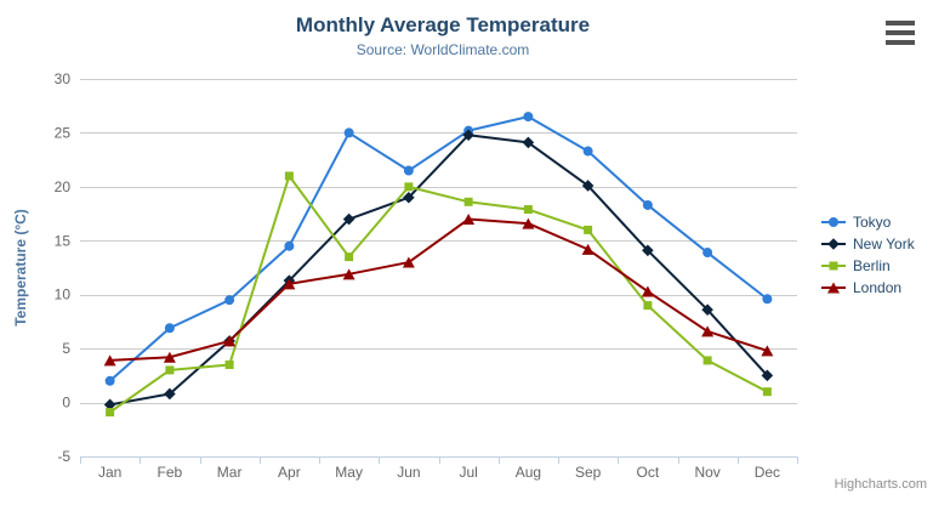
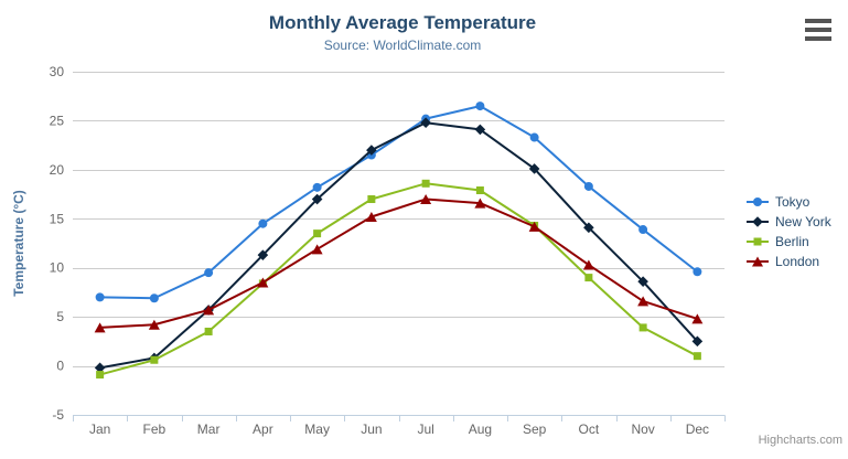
Tokyo/Jan: 2 -> 7
Berlin/Feb: 3 -> 1
Berlin/Apr: 21 -> 8
London/Apr: 11 -> 8
Tokyo/May: 25 -> 18
New York/Jun: 19 -> 22
Berlin/Jun: 20 -> 17
London/Jun: 13 -> 15
Berlin/Sep: 16 -> 14
